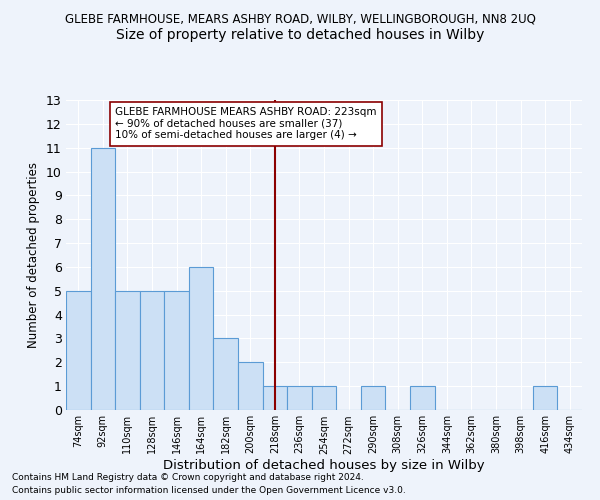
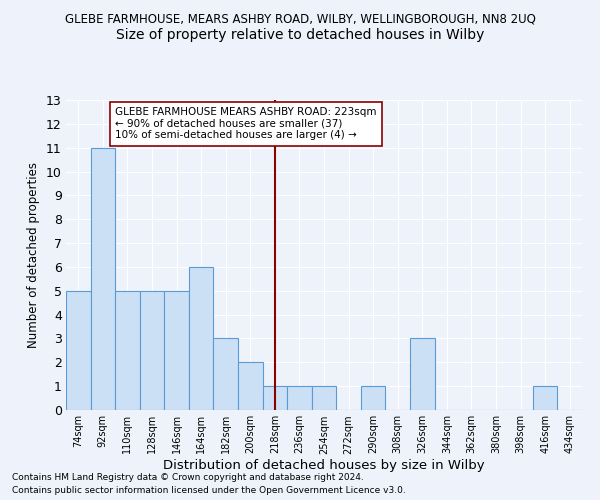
326sqm: 1 -> 3
